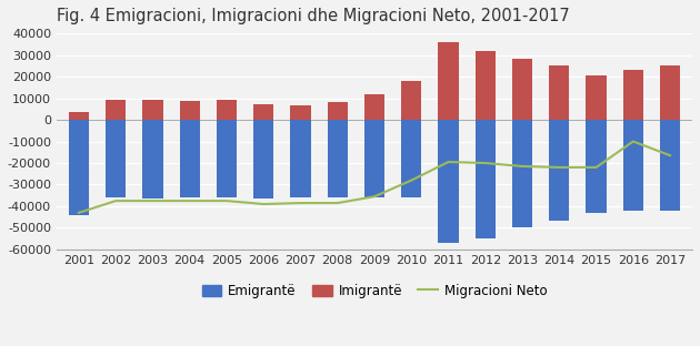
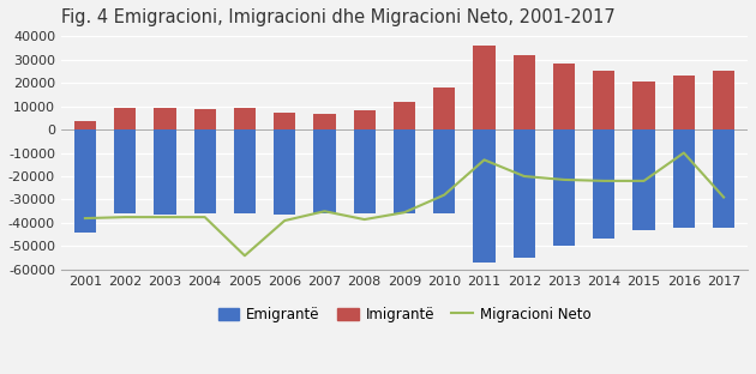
Migracioni Neto/2001: -43000 -> -38000
Migracioni Neto/2005: -38000 -> -54000
Migracioni Neto/2007: -38000 -> -35000
Migracioni Neto/2011: -20000 -> -13000
Migracioni Neto/2017: -16000 -> -29000
